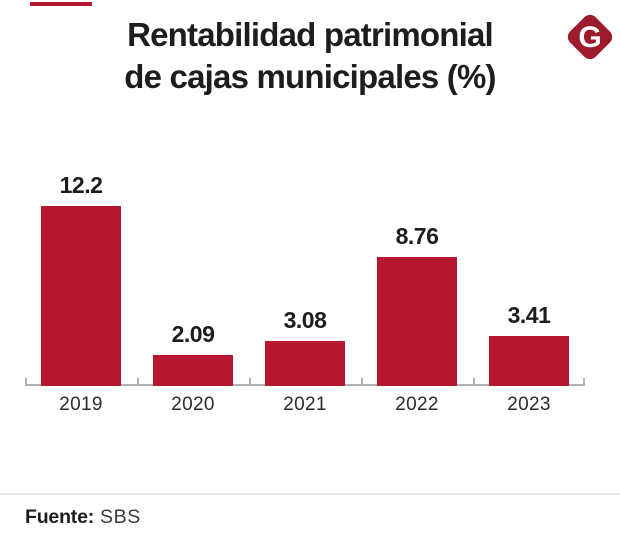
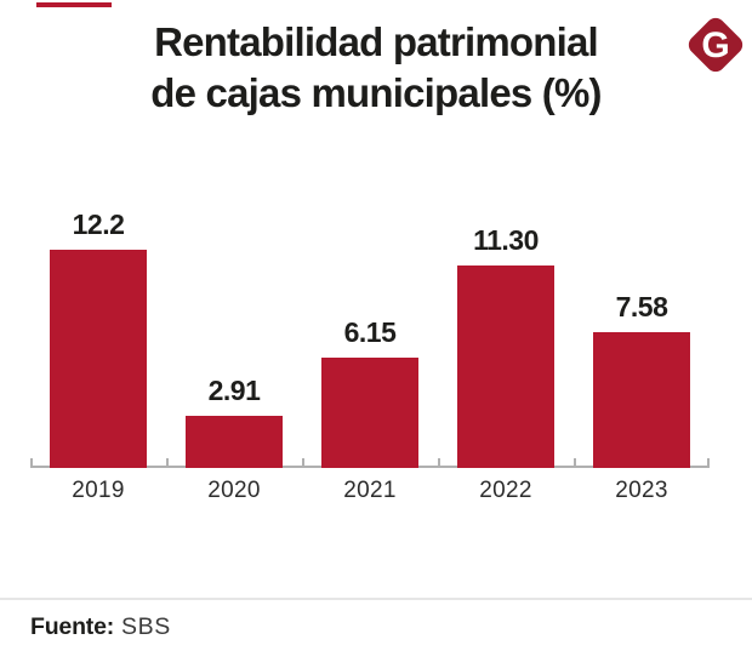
2020: 2.09 -> 2.91
2021: 3.08 -> 6.15
2022: 8.76 -> 11.30
2023: 3.41 -> 7.58
